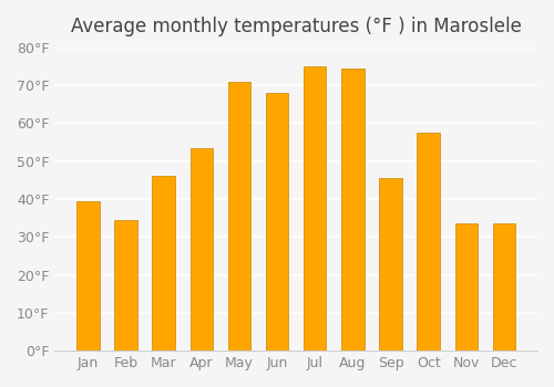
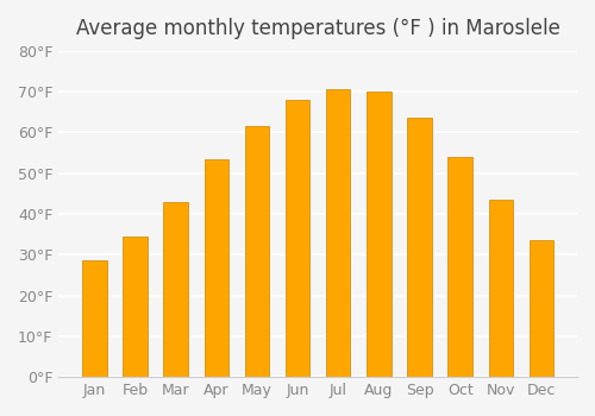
Jan: 39.5°F -> 28.5°F
Mar: 46.0°F -> 43.0°F
May: 71.0°F -> 61.5°F
Jul: 75.0°F -> 70.5°F
Aug: 74.5°F -> 70.0°F
Sep: 45.5°F -> 63.5°F
Oct: 57.5°F -> 54.0°F
Nov: 33.5°F -> 43.5°F
